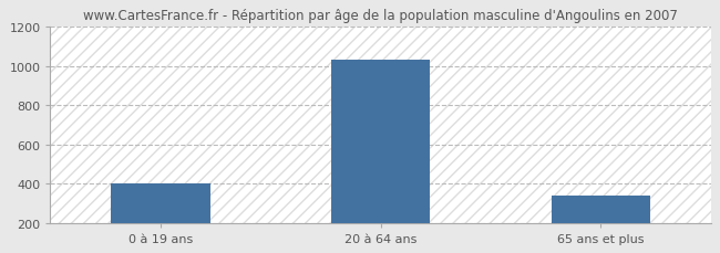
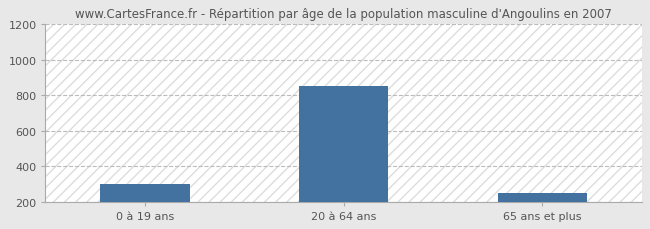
0 à 19 ans: 400 -> 300
20 à 64 ans: 1040 -> 850
65 ans et plus: 340 -> 250
